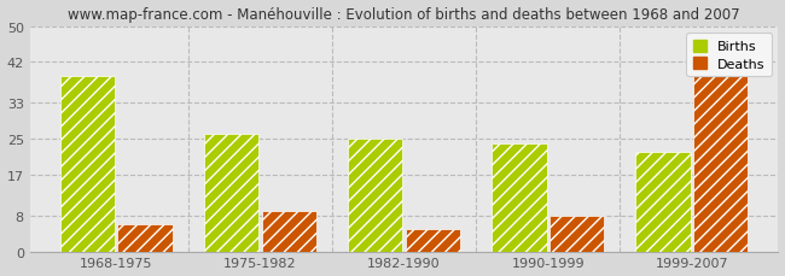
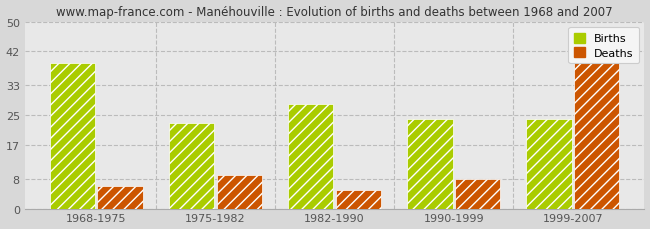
Births/1975-1982: 26 -> 23
Births/1982-1990: 25 -> 28
Births/1999-2007: 22 -> 24
